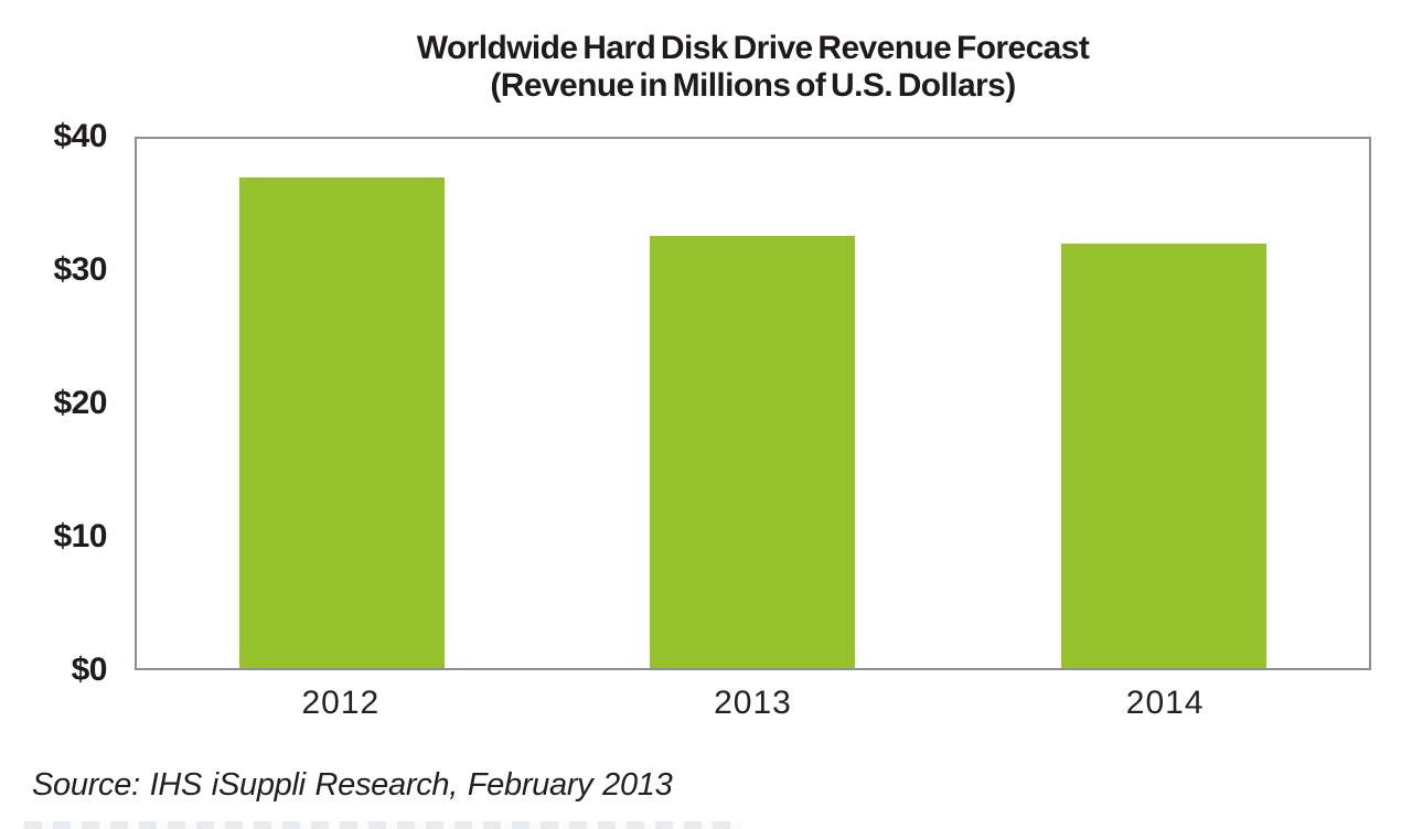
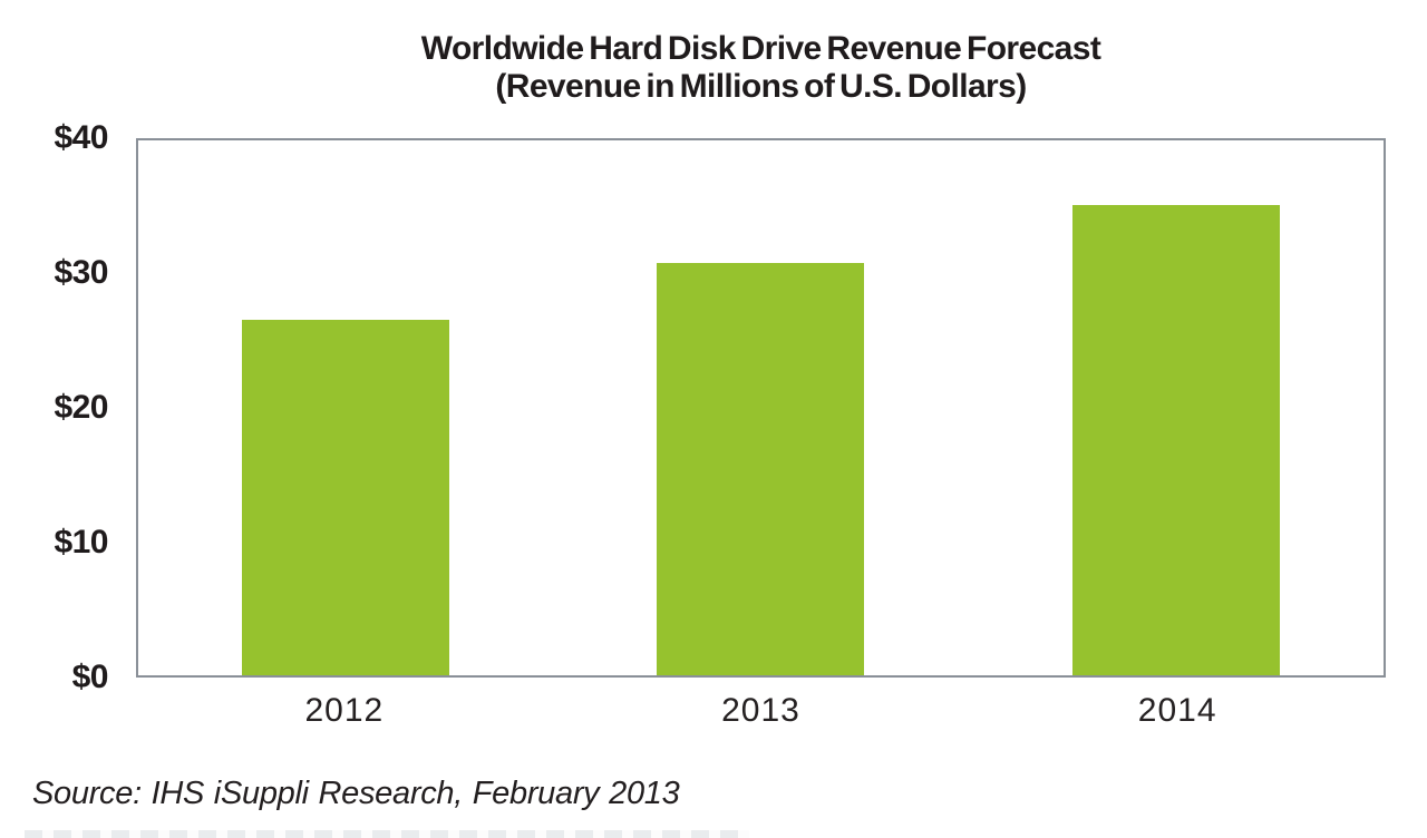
2012: $37.1 -> $26.6
2013: $32.7 -> $30.8
2014: $32.1 -> $35.2
